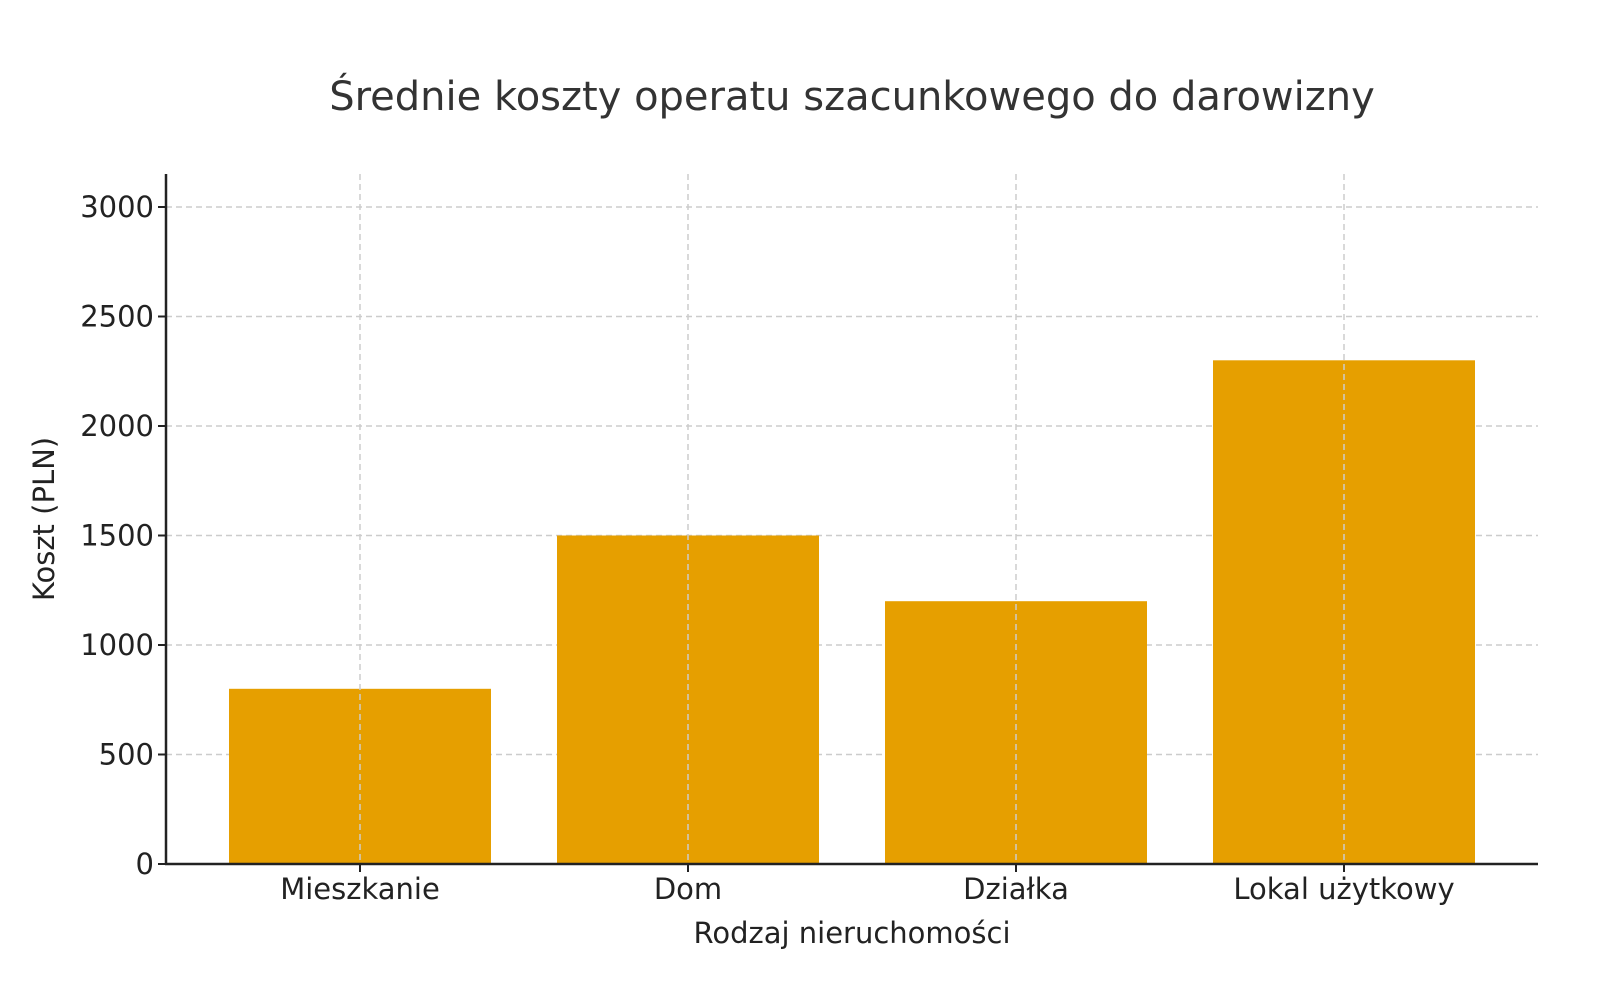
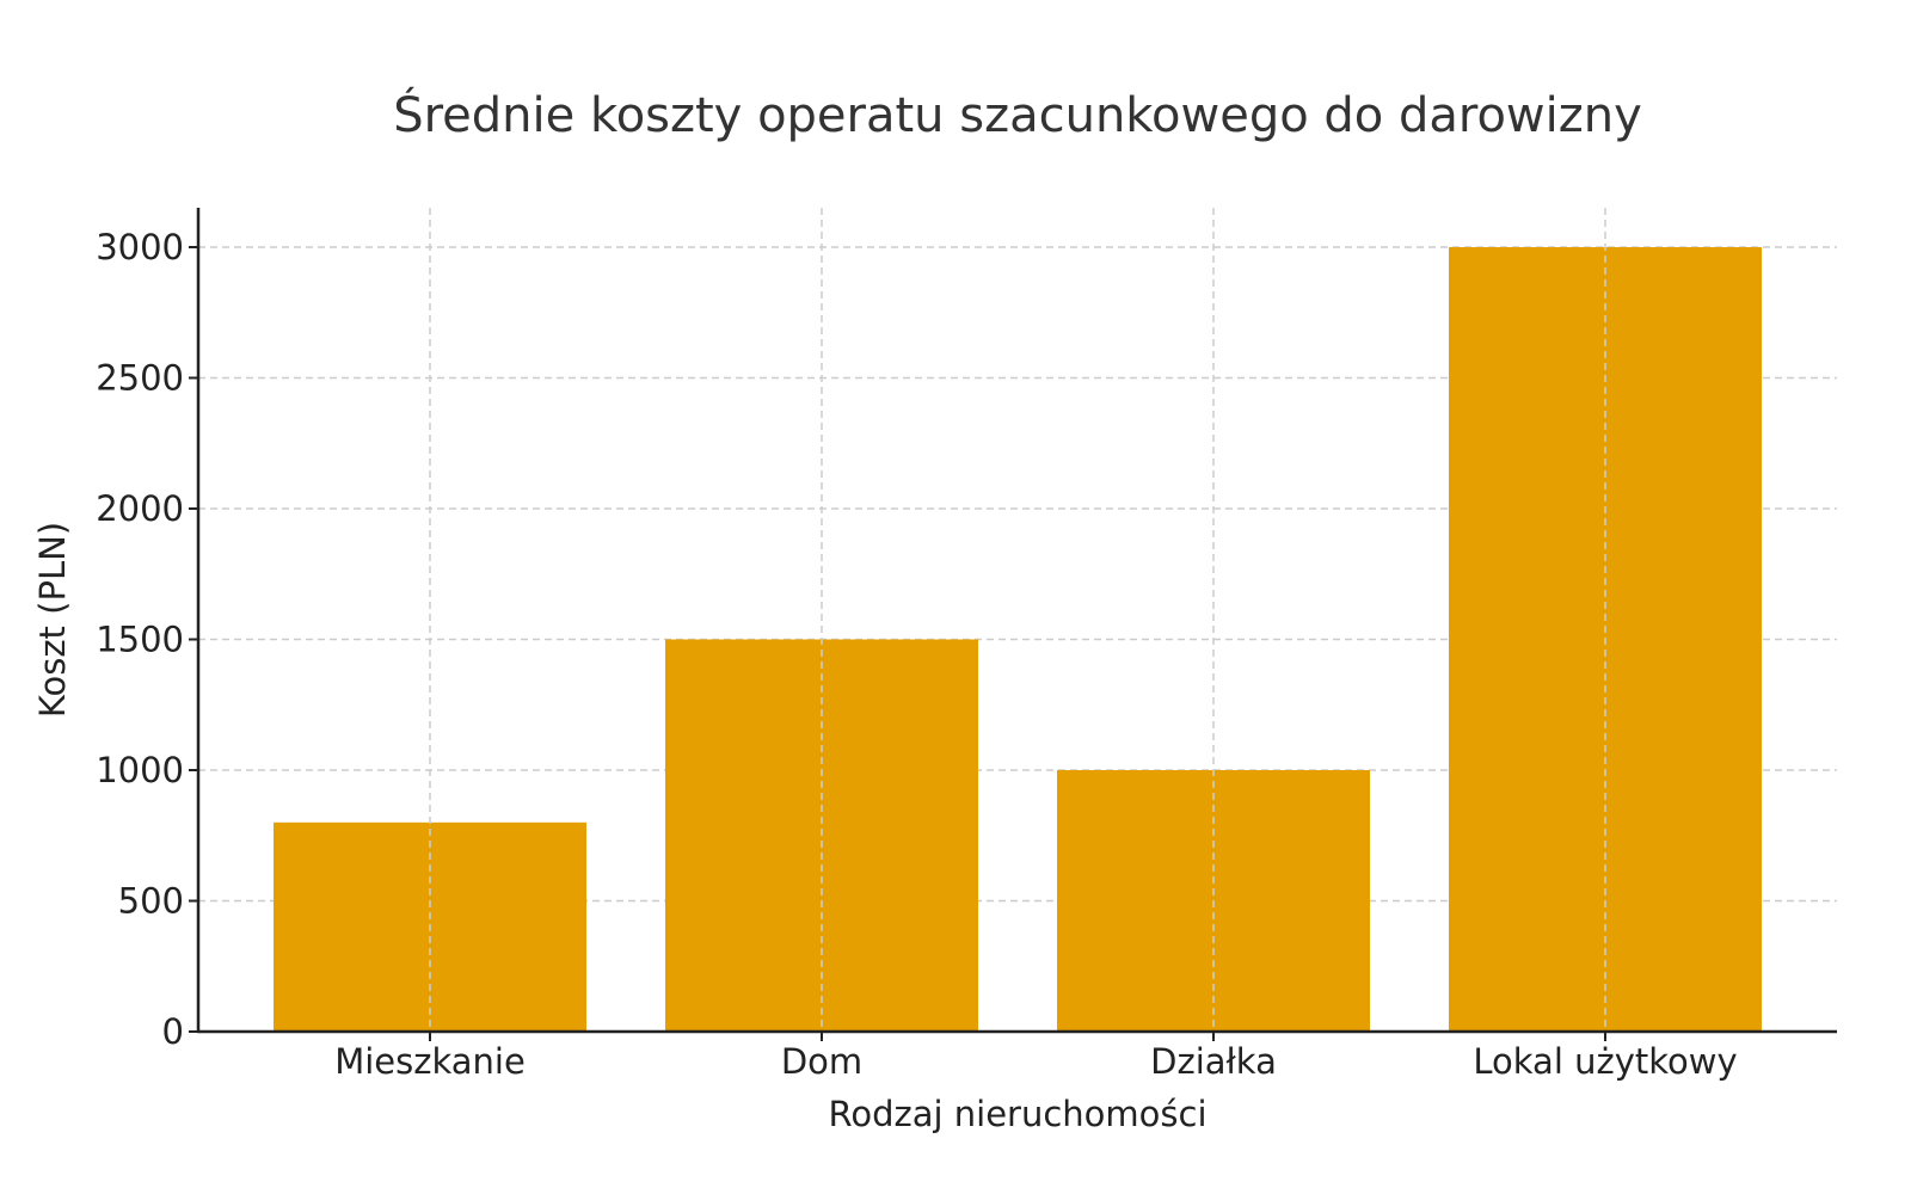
Działka: 1200 -> 1000
Lokal użytkowy: 2300 -> 3000
